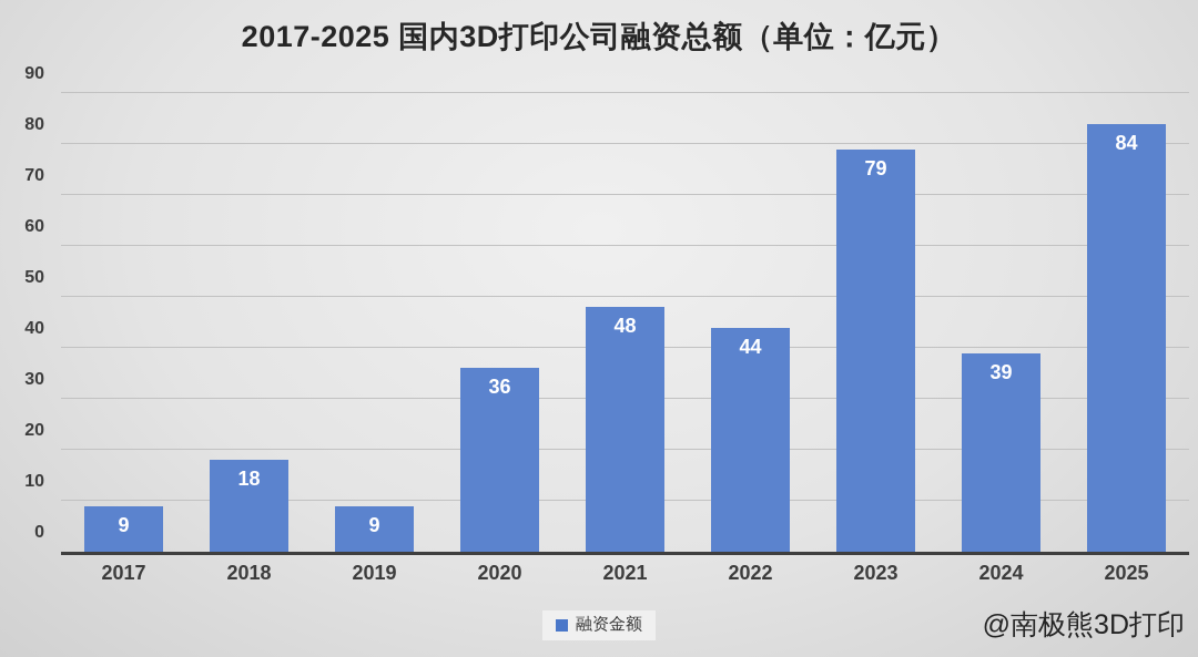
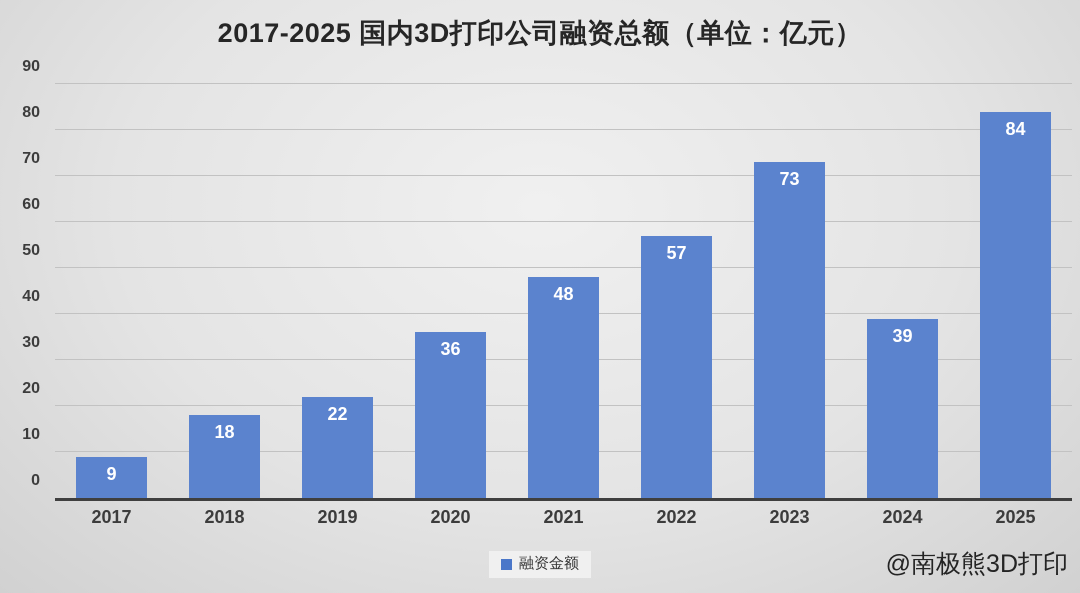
2019: 9 -> 22
2022: 44 -> 57
2023: 79 -> 73
